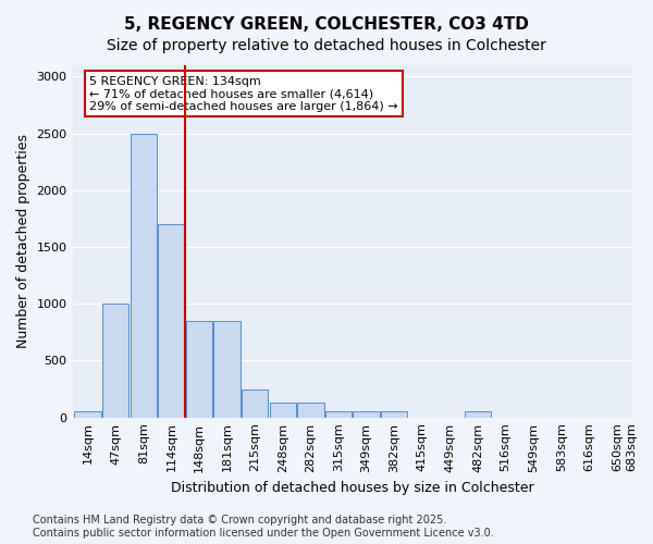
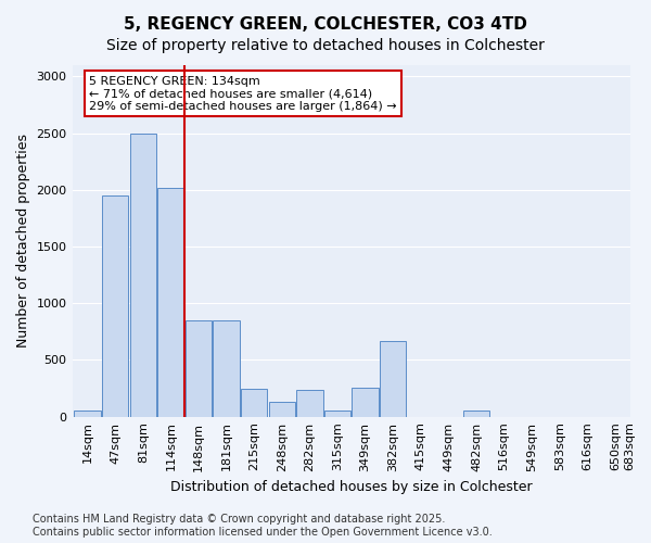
47sqm: 1000 -> 1950
114sqm: 1700 -> 2020
282sqm: 130 -> 240
349sqm: 50 -> 260
382sqm: 50 -> 670
